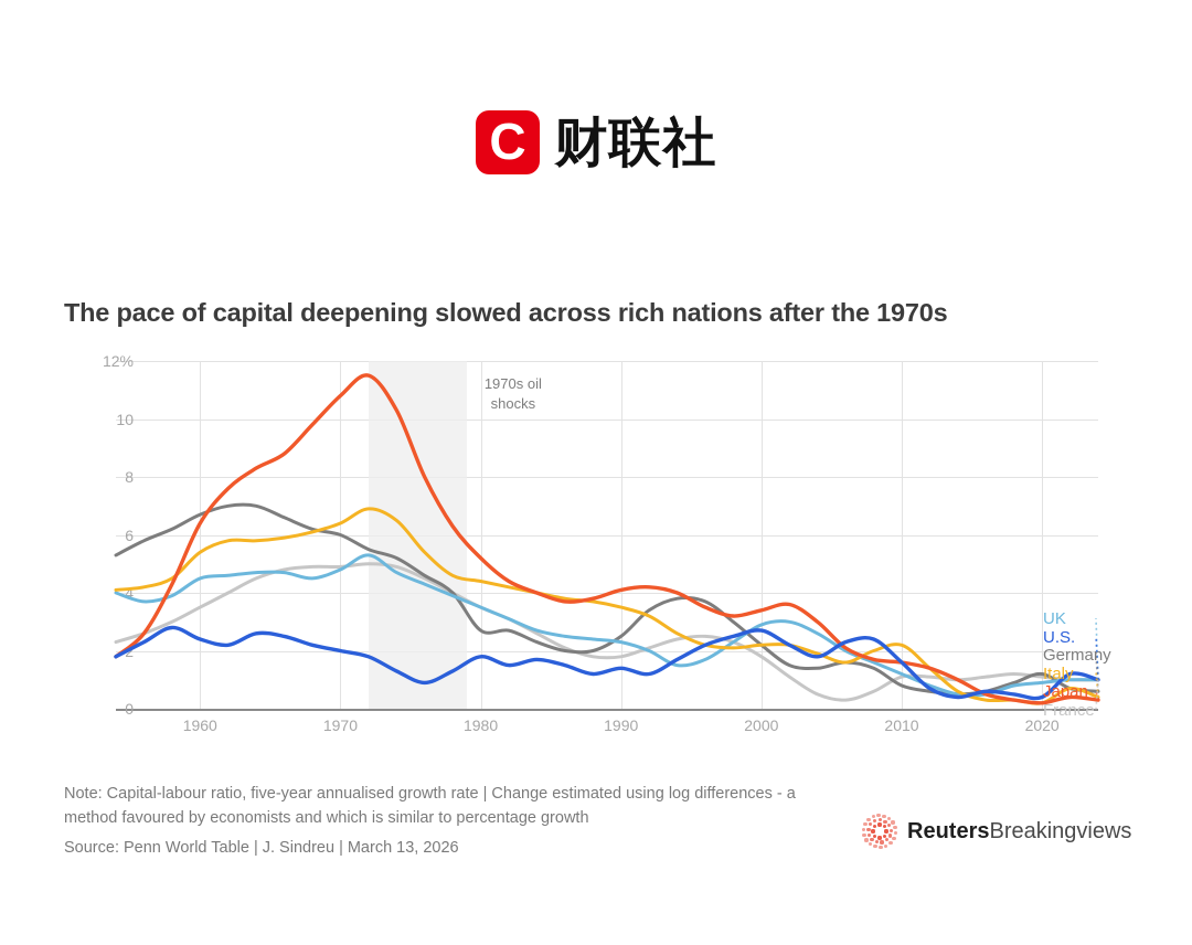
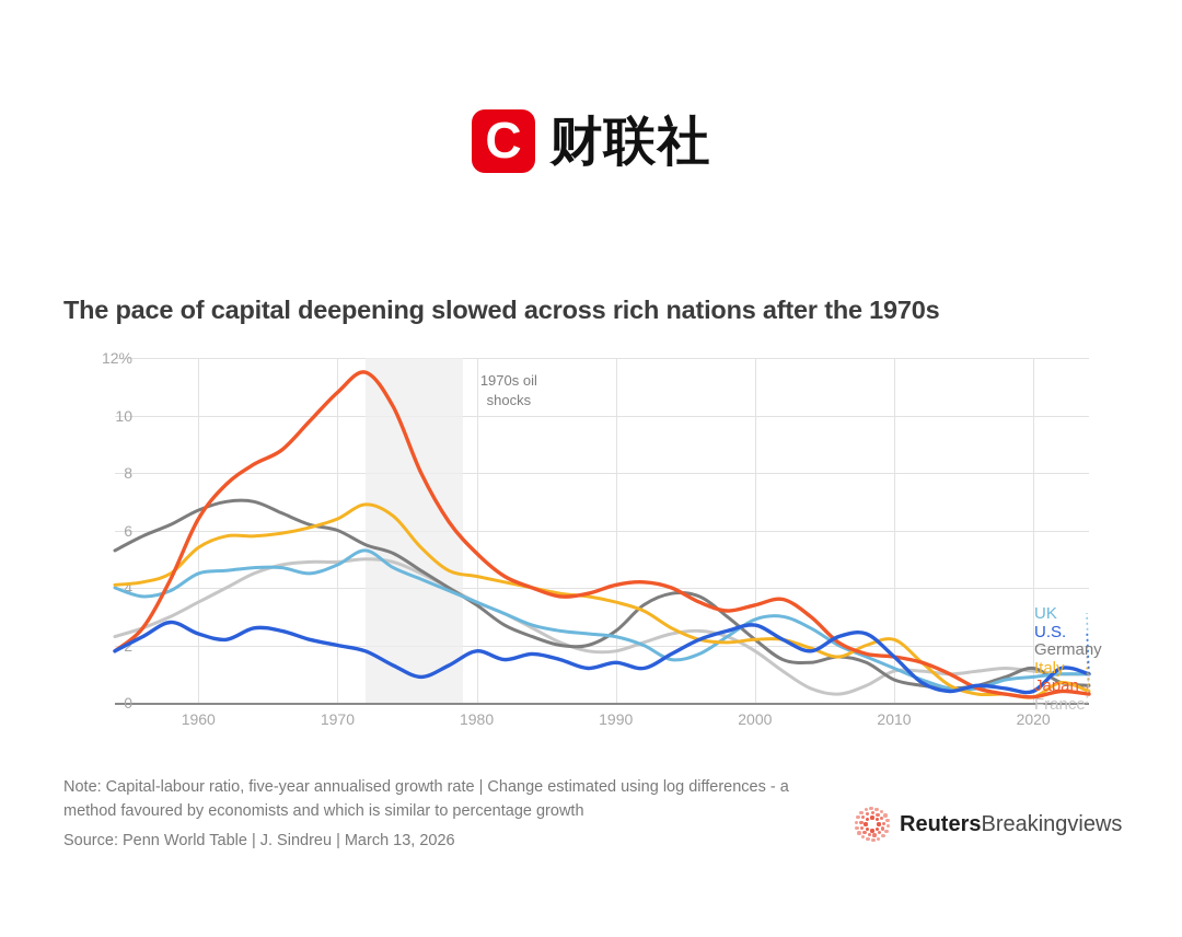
Germany/1980: 2.7% -> 3.4%
